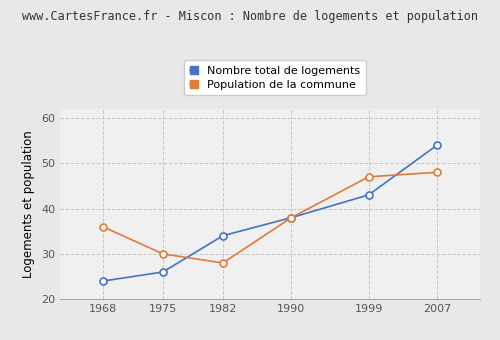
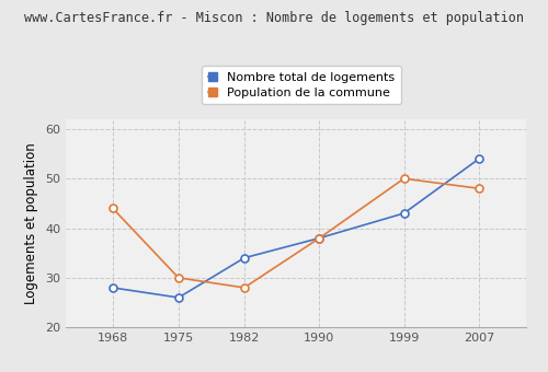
Nombre total de logements/1968: 24 -> 28
Population de la commune/1968: 36 -> 44
Population de la commune/1999: 47 -> 50
